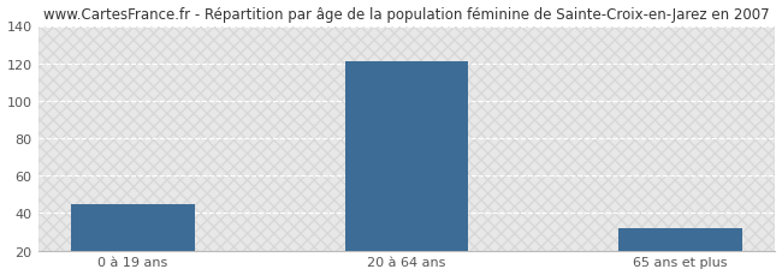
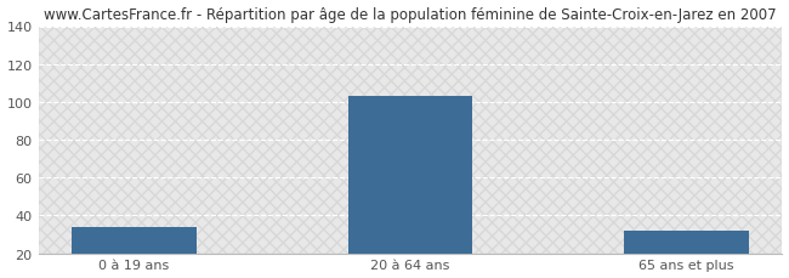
0 à 19 ans: 45 -> 34
20 à 64 ans: 121 -> 103
